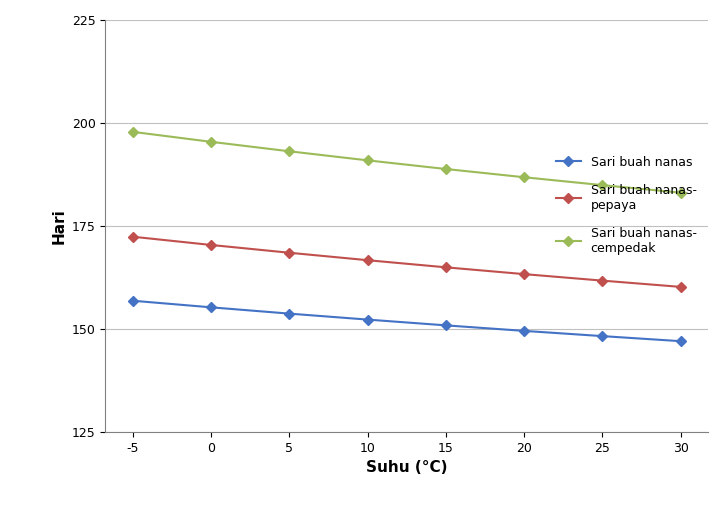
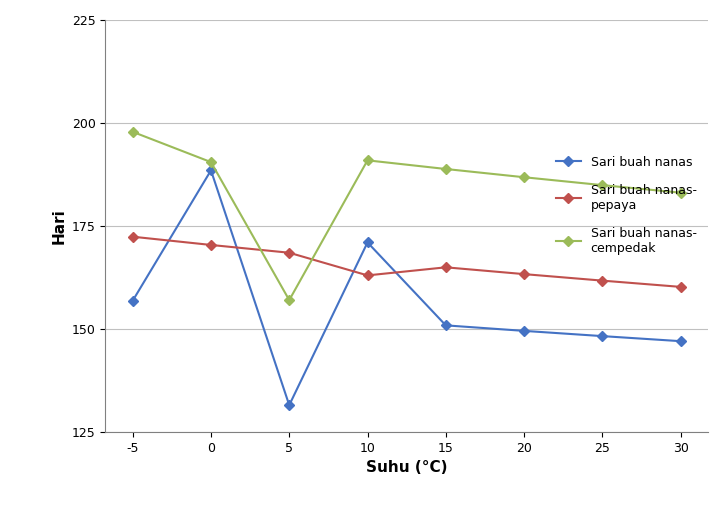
Sari buah nanas/0: 155.2 -> 188.5
Sari buah nanas- cempedak/0: 195.4 -> 190.5
Sari buah nanas/5: 153.7 -> 131.5
Sari buah nanas- cempedak/5: 193.1 -> 157.0
Sari buah nanas/10: 152.3 -> 171.0
Sari buah nanas- pepaya/10: 166.7 -> 163.0
